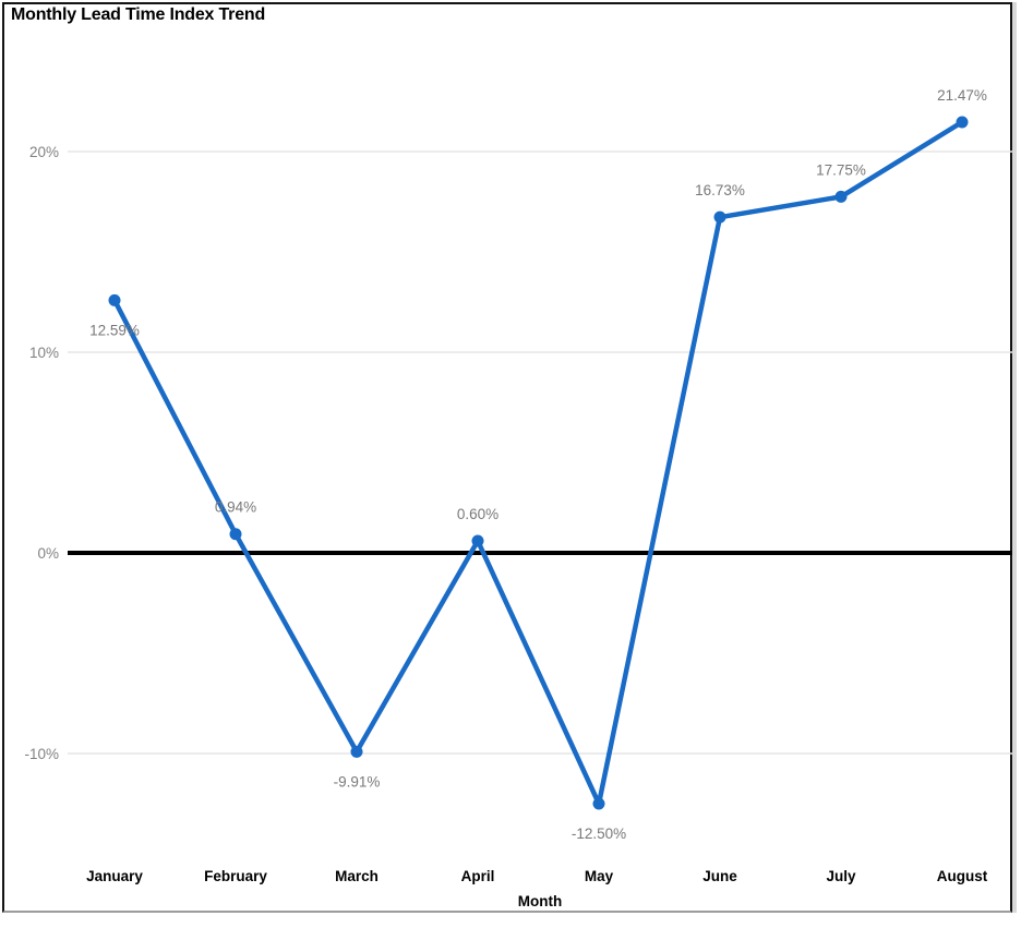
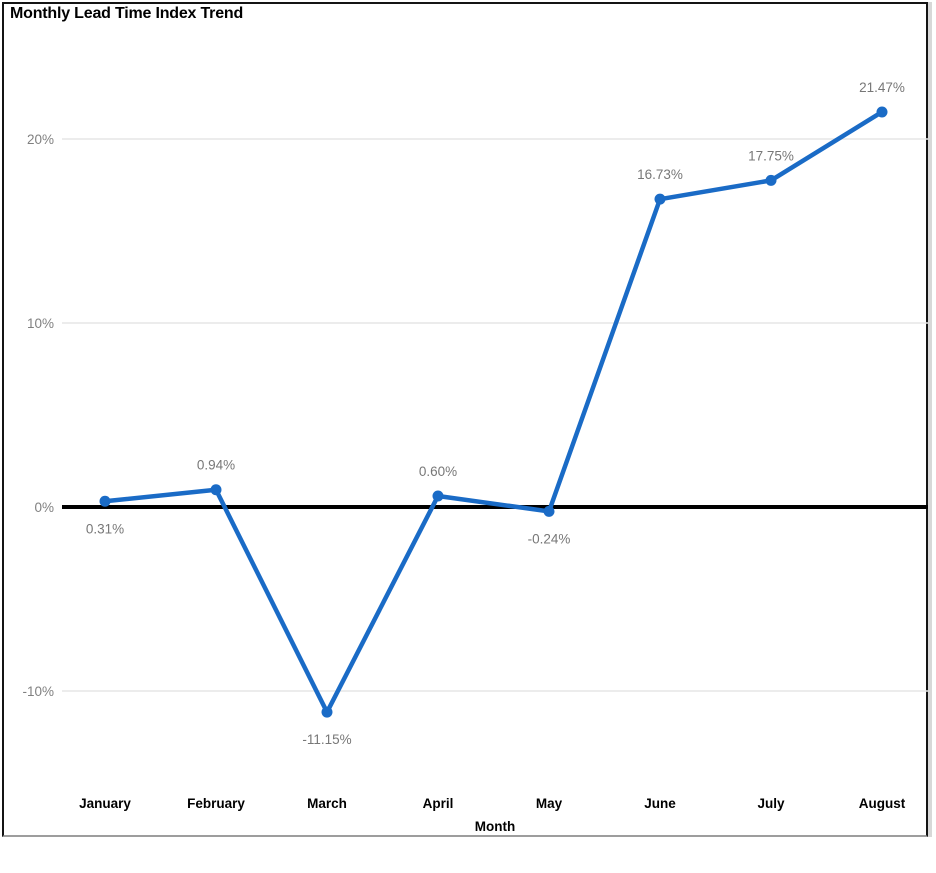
January: 12.59% -> 0.31%
March: -9.91% -> -11.15%
May: -12.50% -> -0.24%
